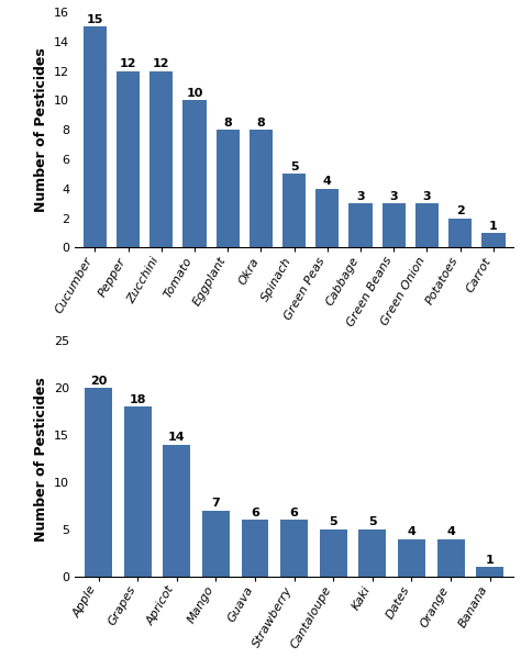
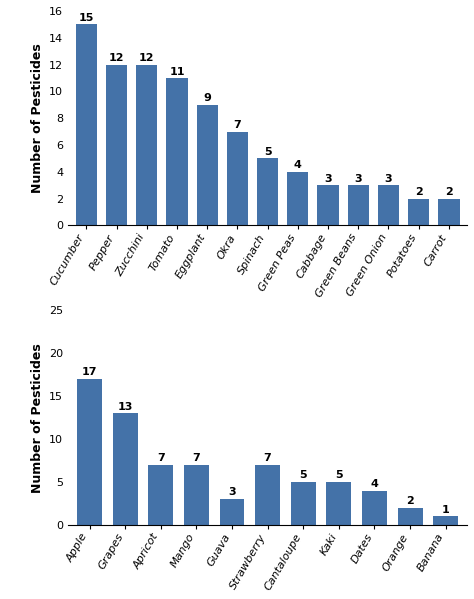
Tomato: 10 -> 11
Eggplant: 8 -> 9
Okra: 8 -> 7
Carrot: 1 -> 2
Apple: 20 -> 17
Grapes: 18 -> 13
Apricot: 14 -> 7
Guava: 6 -> 3
Strawberry: 6 -> 7
Orange: 4 -> 2
